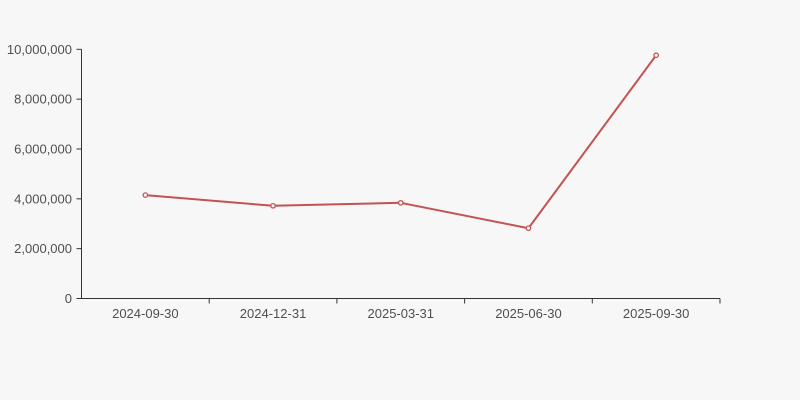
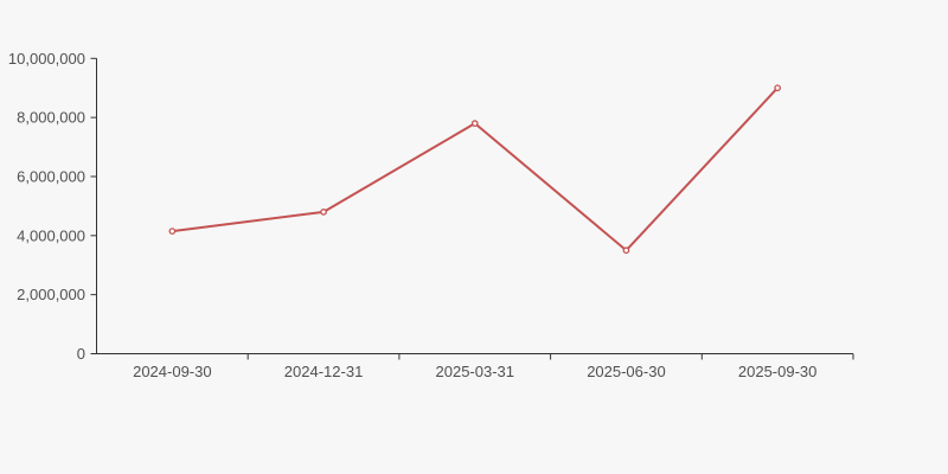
2024-12-31: 3700000 -> 4800000
2025-03-31: 3800000 -> 7800000
2025-06-30: 2800000 -> 3500000
2025-09-30: 9800000 -> 9000000
